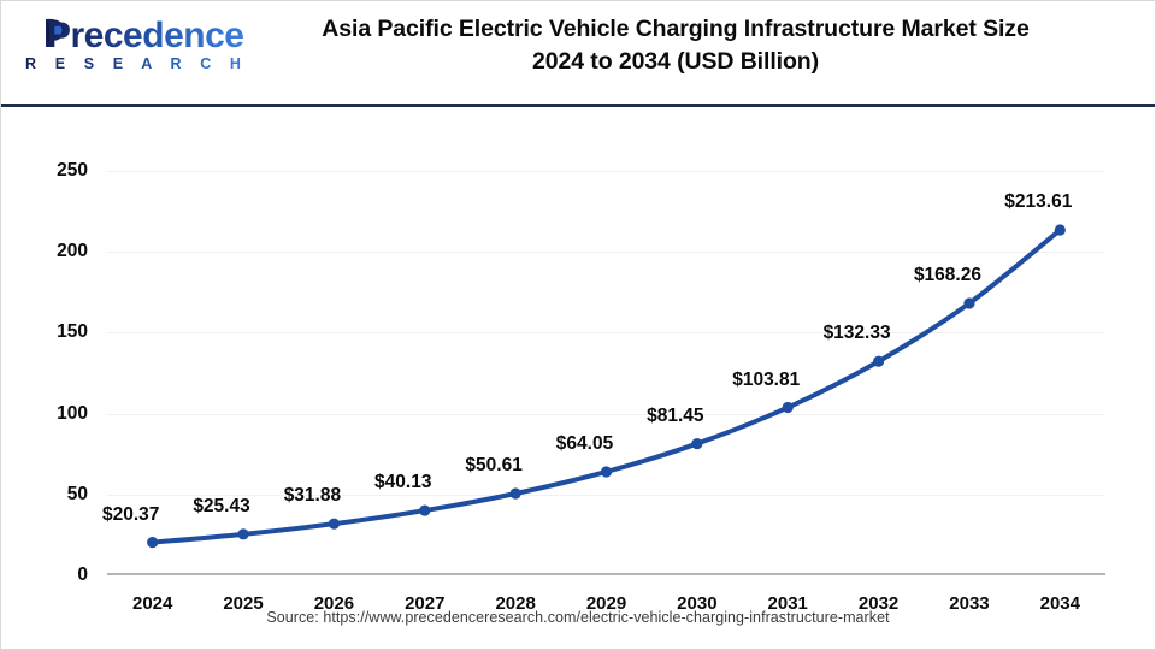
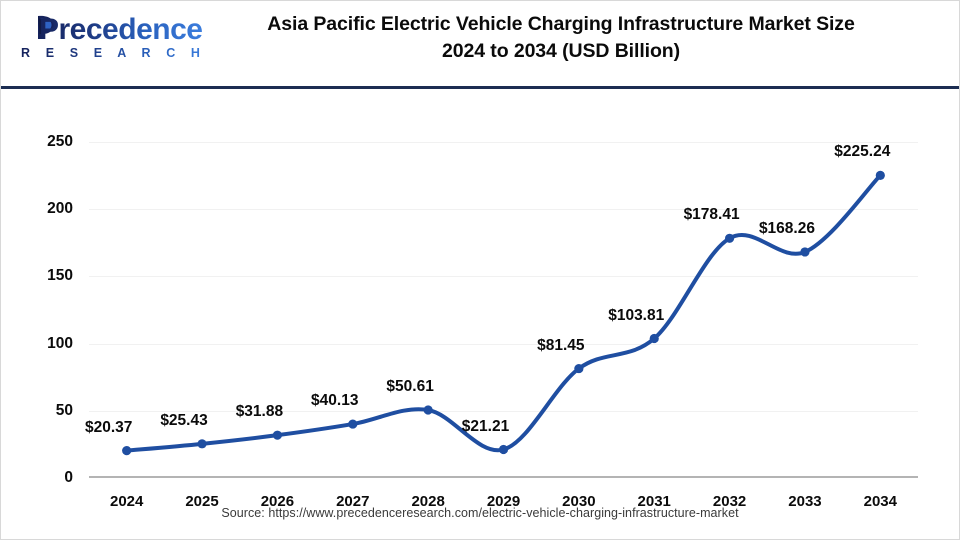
2029: $64.05 -> $21.21
2032: $132.33 -> $178.41
2034: $213.61 -> $225.24
